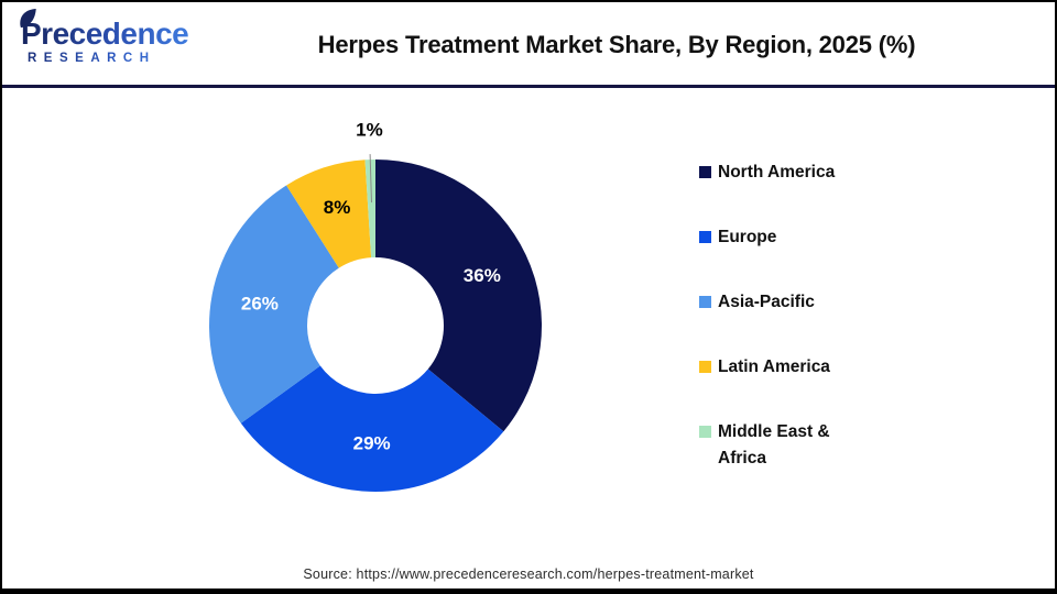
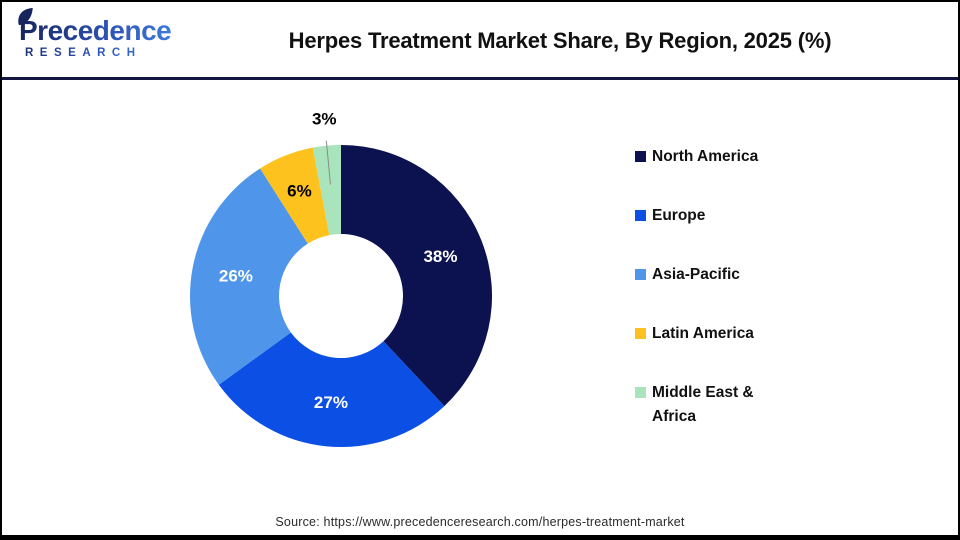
North America: 36% -> 38%
Europe: 29% -> 27%
Latin America: 8% -> 6%
Middle East & Africa: 1% -> 3%
